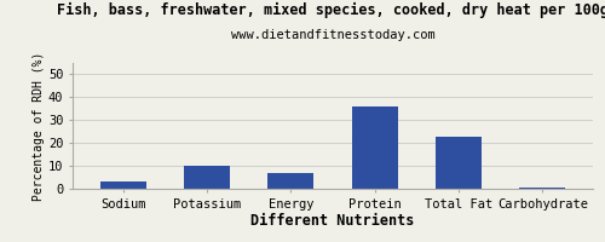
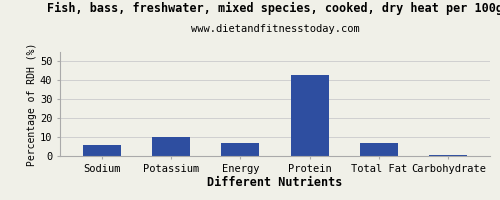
Sodium: 3 -> 6
Protein: 36 -> 43
Total Fat: 23 -> 7
